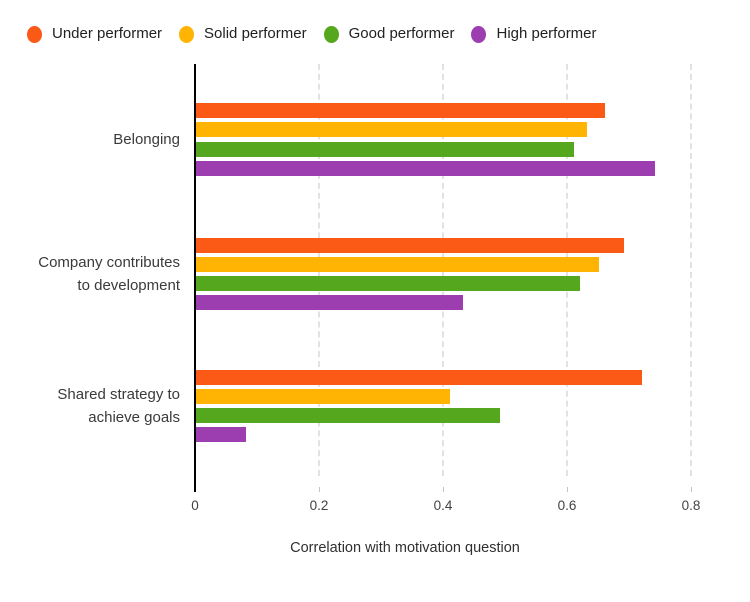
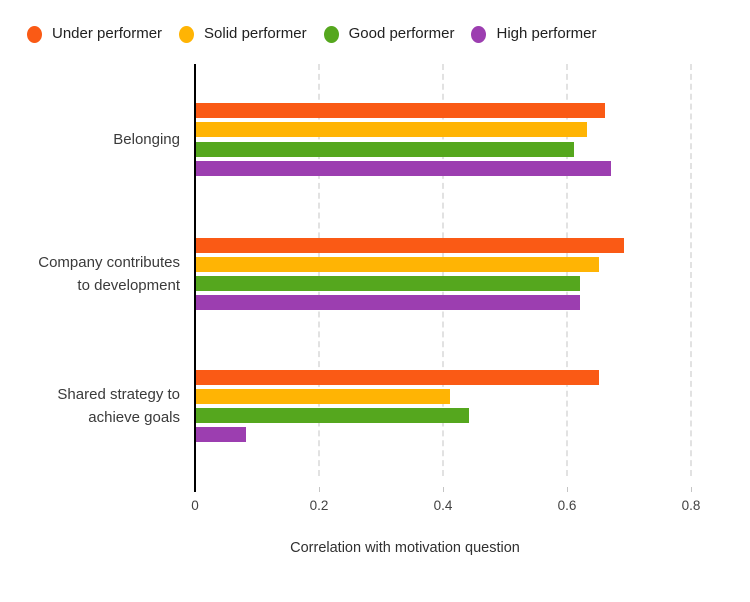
High performer/Belonging: 0.74 -> 0.67
High performer/Company contributes to development: 0.43 -> 0.62
Under performer/Shared strategy to achieve goals: 0.72 -> 0.65
Good performer/Shared strategy to achieve goals: 0.49 -> 0.44
